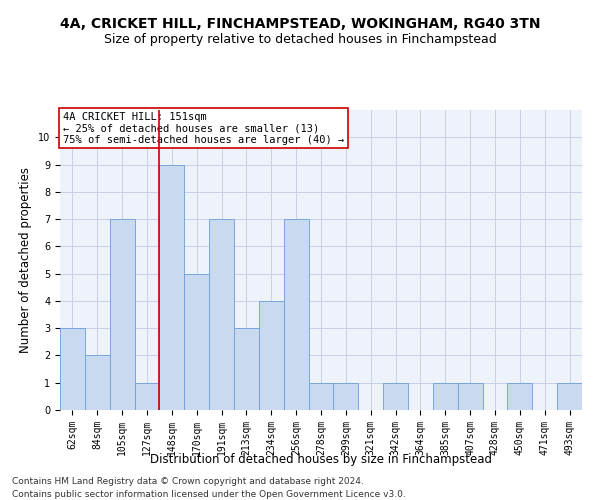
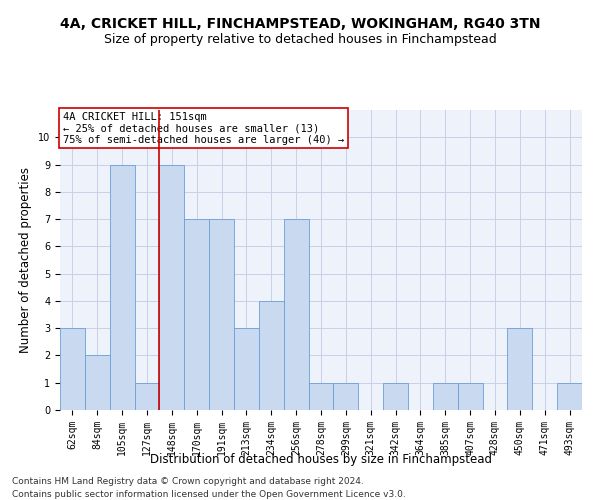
105sqm: 7 -> 9
170sqm: 5 -> 7
450sqm: 1 -> 3
